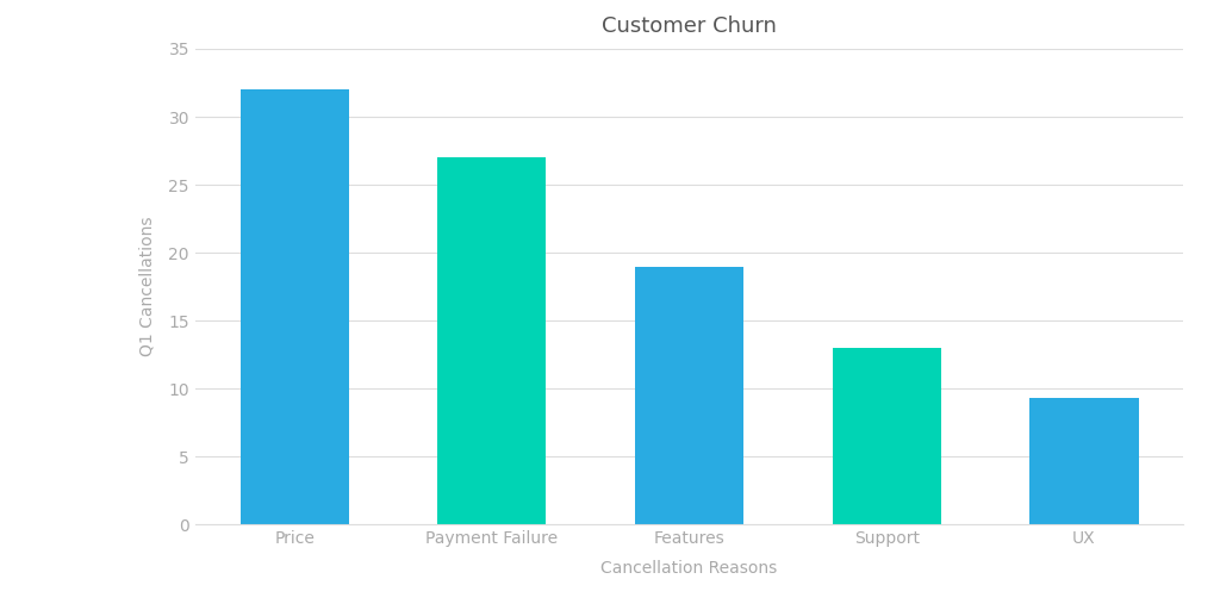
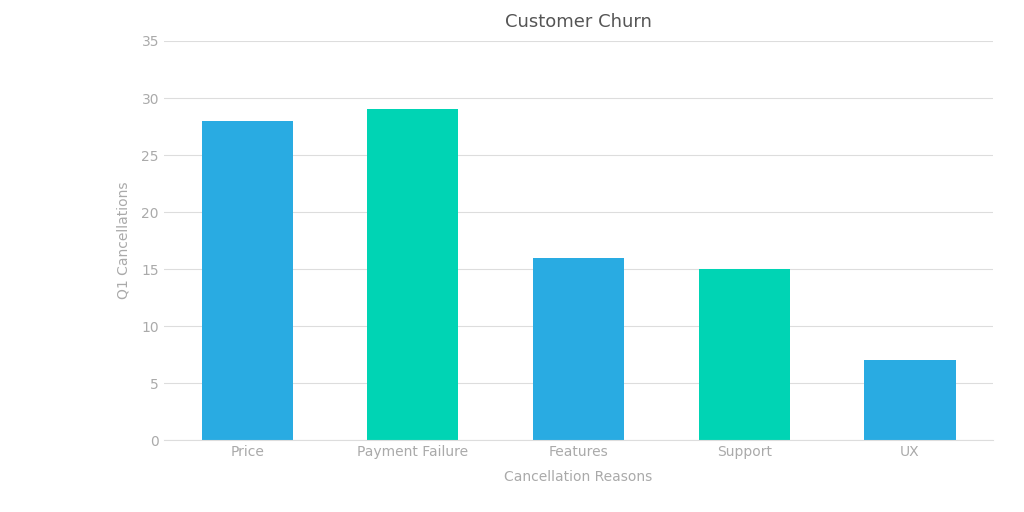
Price: 32.0 -> 28.0
Payment Failure: 27.0 -> 29.0
Features: 19.0 -> 16.0
Support: 13.0 -> 15.0
UX: 9.3 -> 7.0
